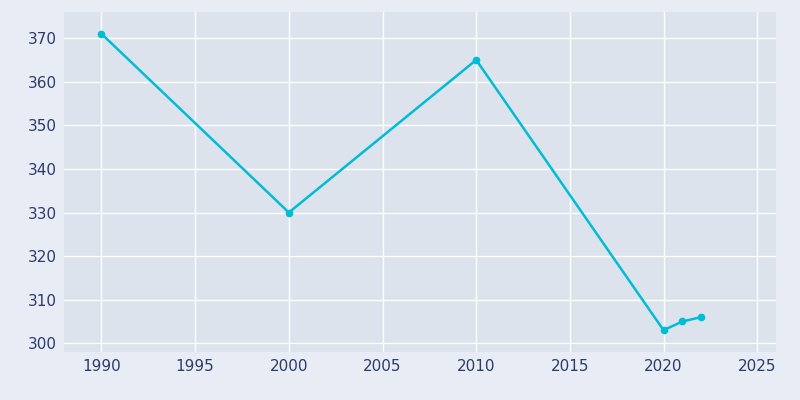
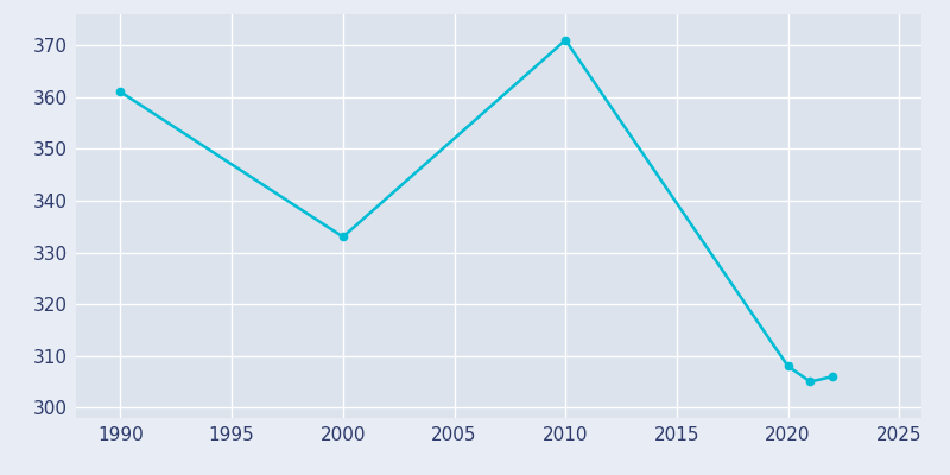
1990: 371 -> 361
2000: 330 -> 333
2010: 365 -> 371
2020: 303 -> 308
